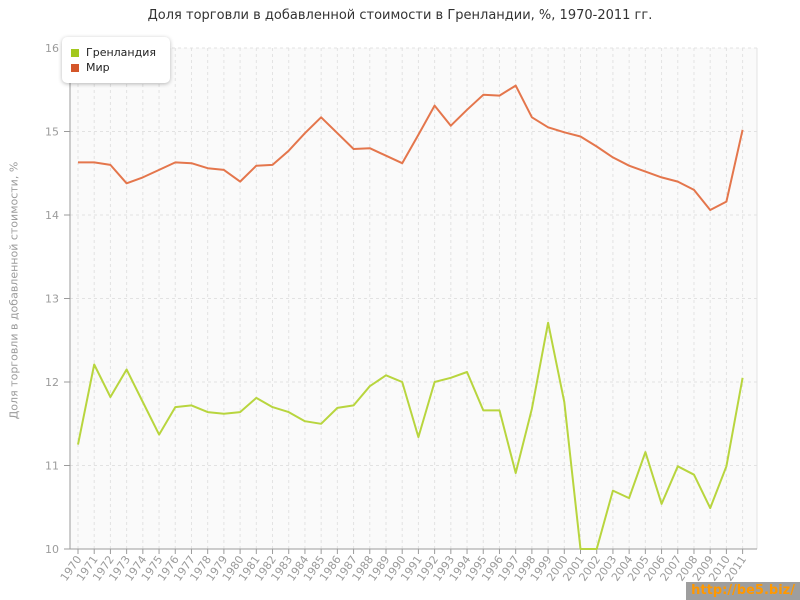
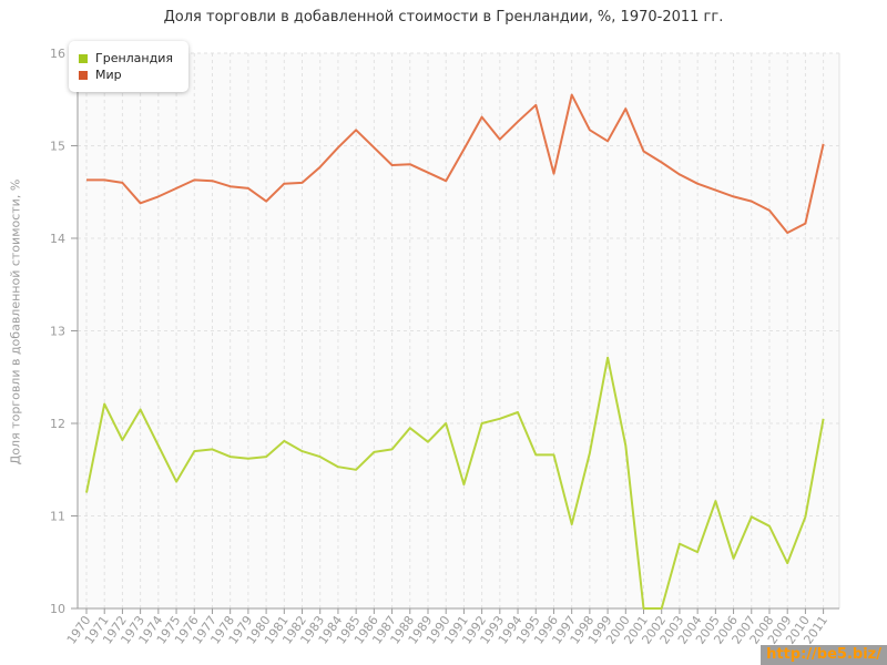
Гренландия/1989: 12.1 -> 11.8
Мир/1996: 15.4 -> 14.7
Мир/2000: 15.0 -> 15.4
